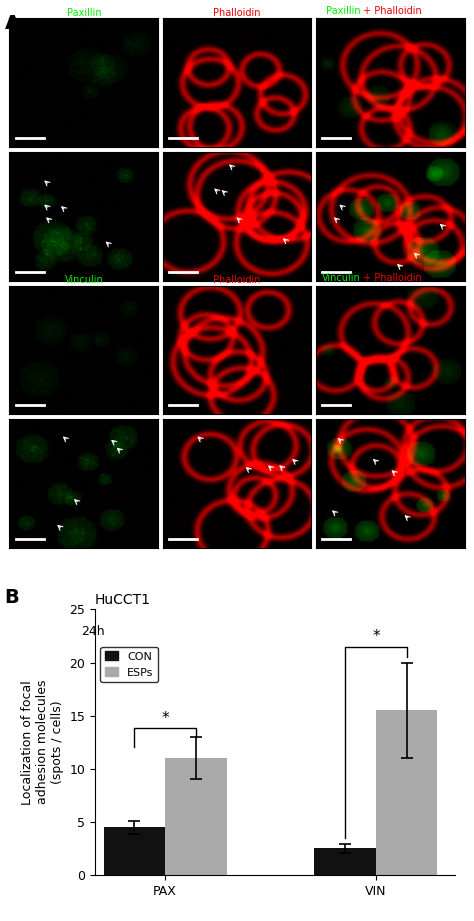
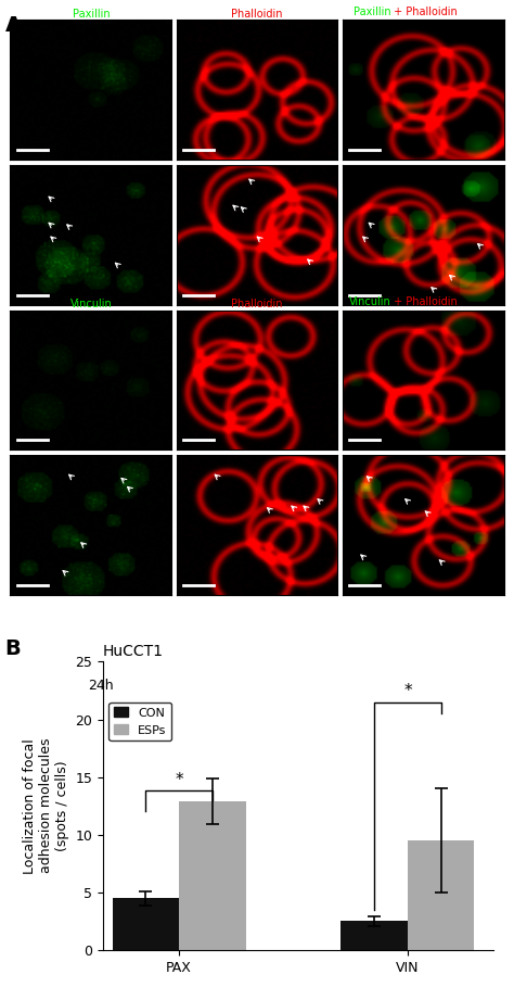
ESPs/PAX: 11.0 -> 12.9
ESPs/VIN: 15.5 -> 9.5
